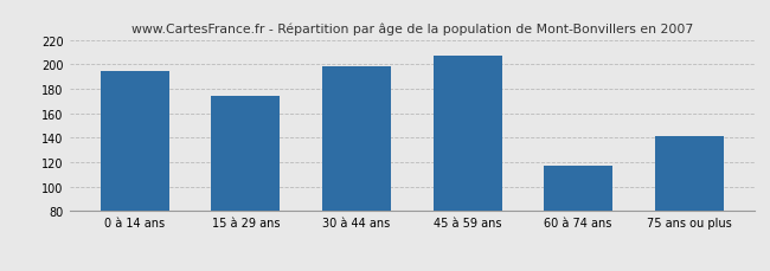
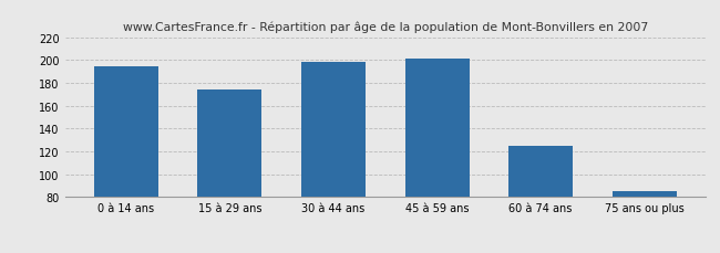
45 à 59 ans: 207 -> 201
60 à 74 ans: 117 -> 125
75 ans ou plus: 141 -> 85
